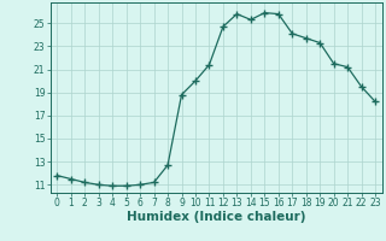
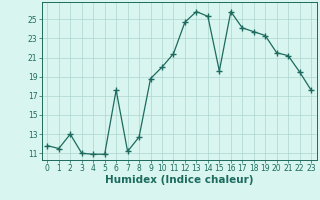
2: 11.2 -> 13.0
6: 11.0 -> 17.6
15: 25.9 -> 19.6
23: 18.2 -> 17.6
